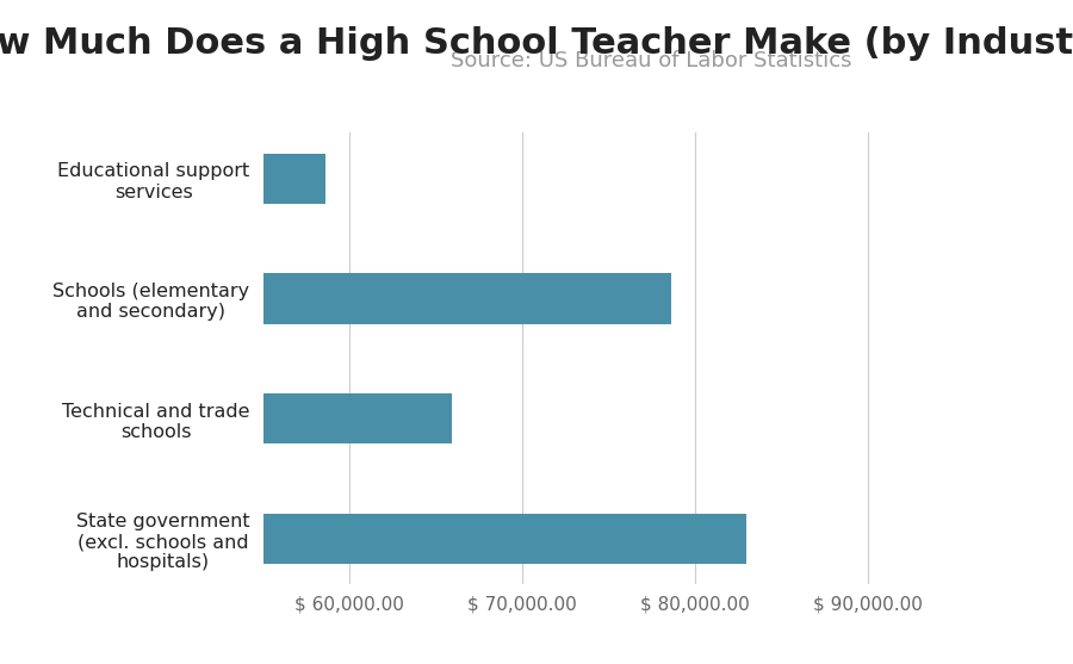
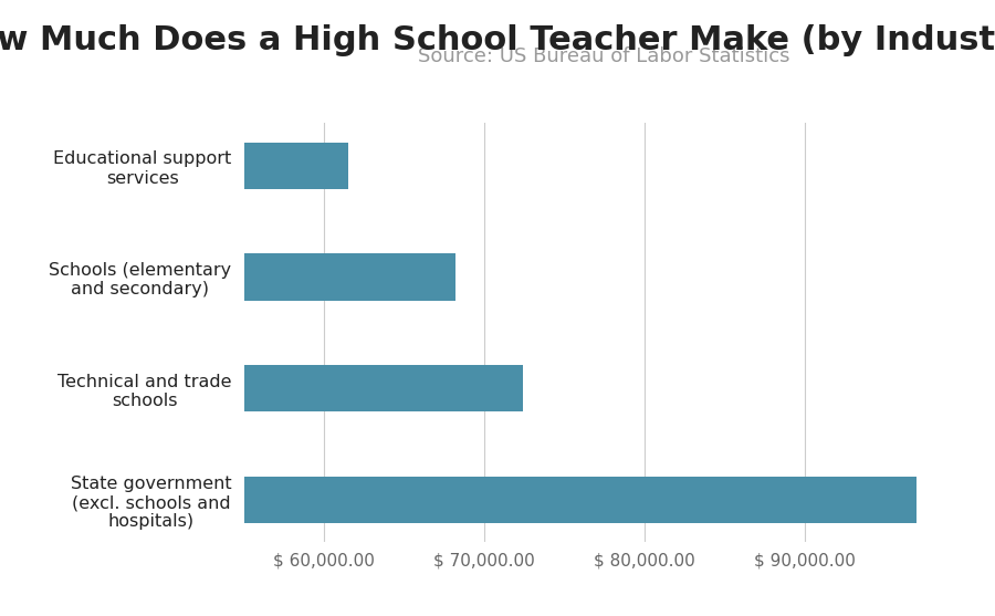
Educational support services: $ 58,600 -> $ 61,500
Schools (elementary and secondary): $ 78,600 -> $ 68,200
Technical and trade schools: $ 65,900 -> $ 72,400
State government (excl. schools and hospitals): $ 83,000 -> $ 97,000
